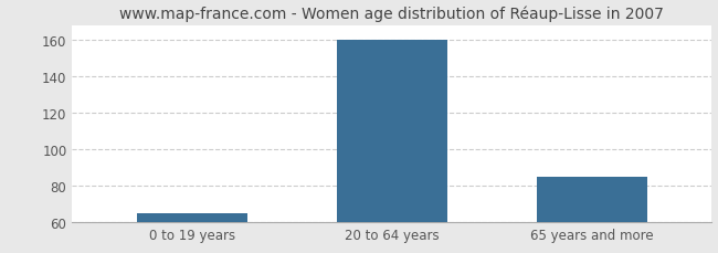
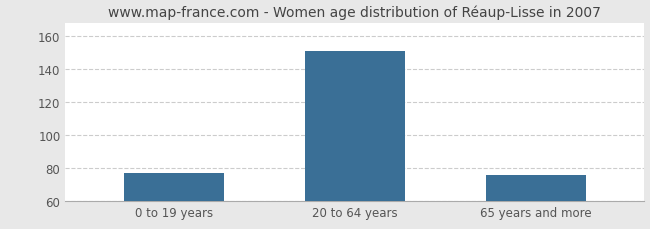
0 to 19 years: 65 -> 77
20 to 64 years: 160 -> 151
65 years and more: 85 -> 76
